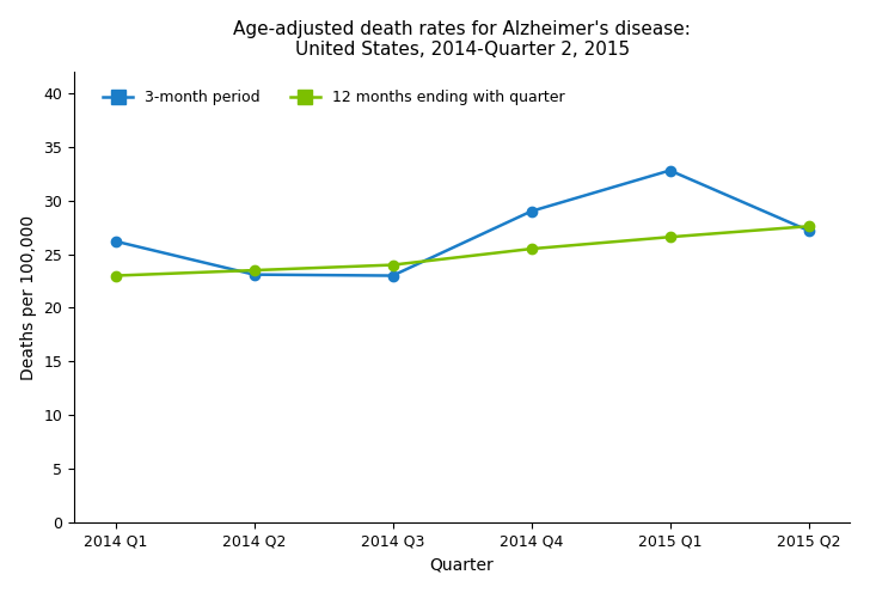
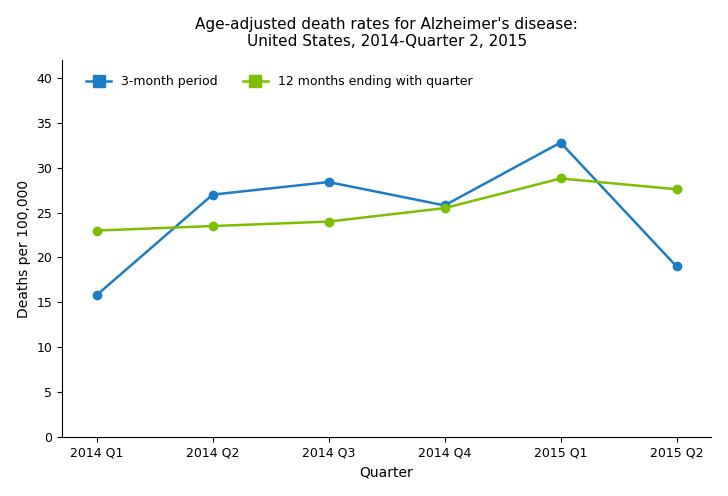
3-month period/2014 Q1: 26.2 -> 15.8
3-month period/2014 Q2: 23.1 -> 27.0
3-month period/2014 Q3: 23.0 -> 28.4
3-month period/2014 Q4: 29.0 -> 25.8
12 months ending with quarter/2015 Q1: 26.6 -> 28.8
3-month period/2015 Q2: 27.2 -> 19.0
